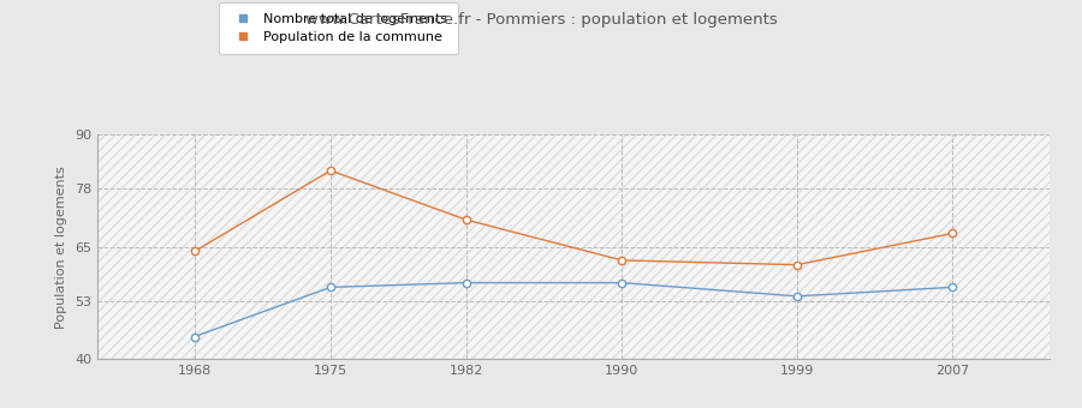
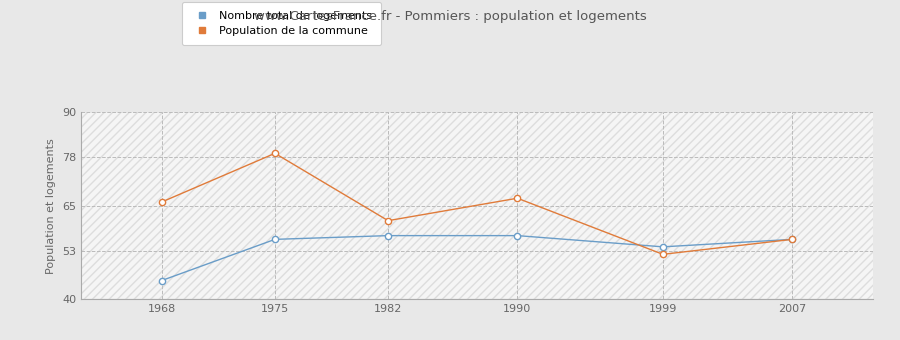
Population de la commune/1968: 64 -> 66
Population de la commune/1975: 82 -> 79
Population de la commune/1982: 71 -> 61
Population de la commune/1990: 62 -> 67
Population de la commune/1999: 61 -> 52
Population de la commune/2007: 68 -> 56
